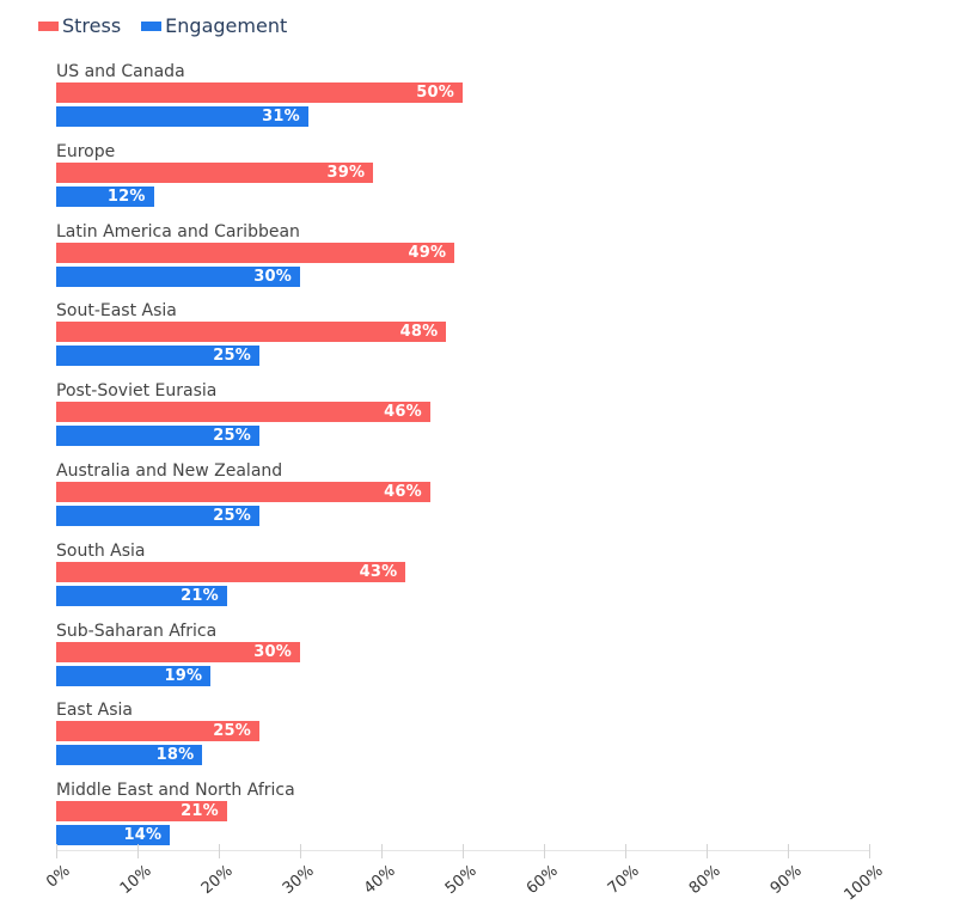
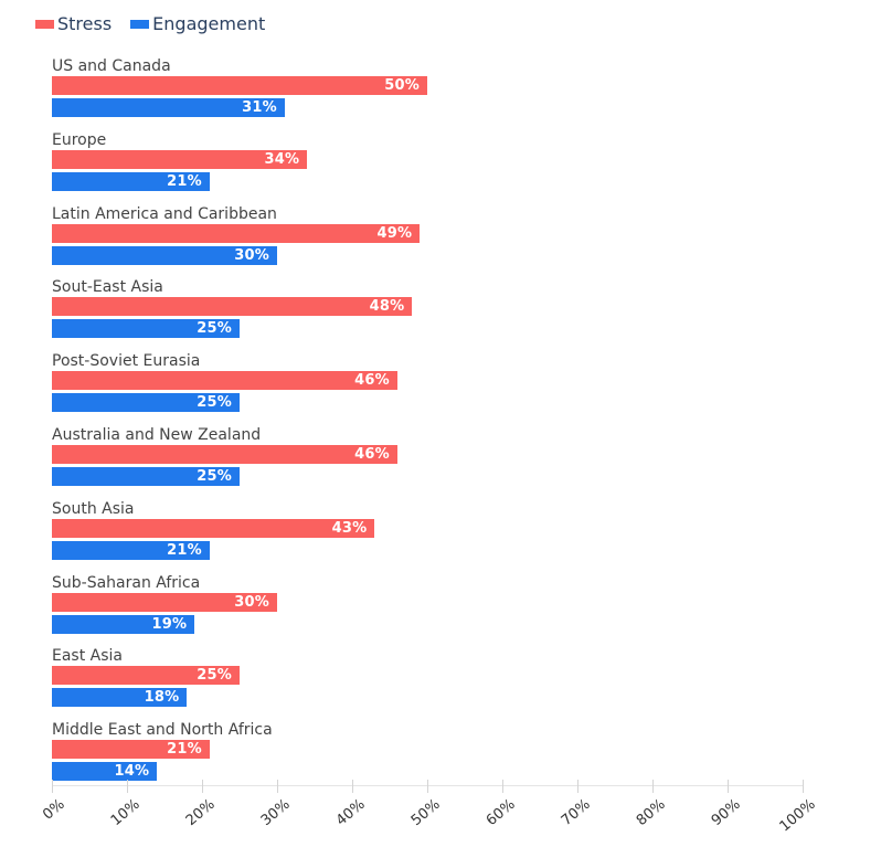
Stress/Europe: 39% -> 34%
Engagement/Europe: 12% -> 21%
